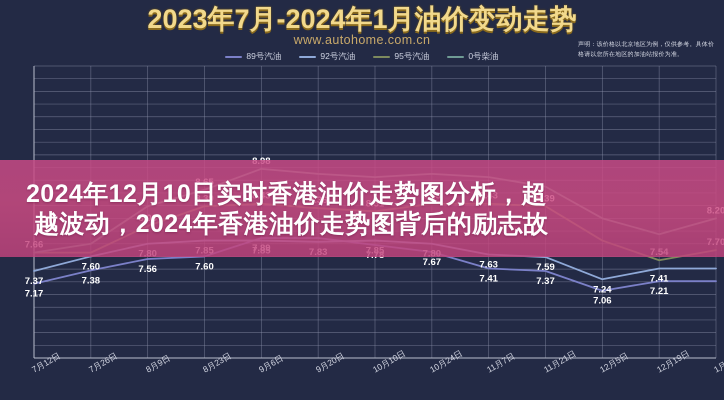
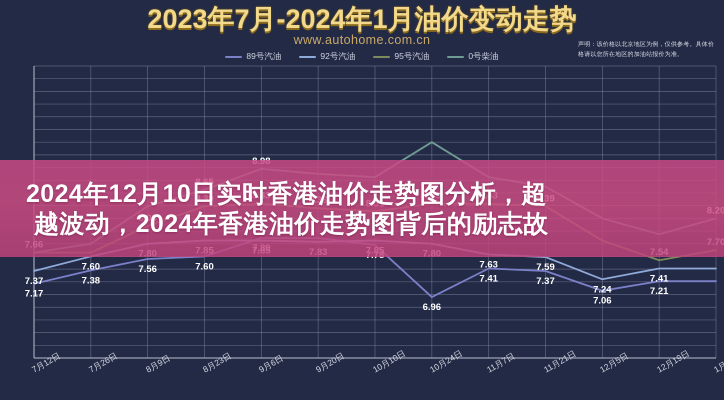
89号汽油/10月24日: 7.67 -> 6.96
0号柴油/10月24日: 8.9 -> 9.4
